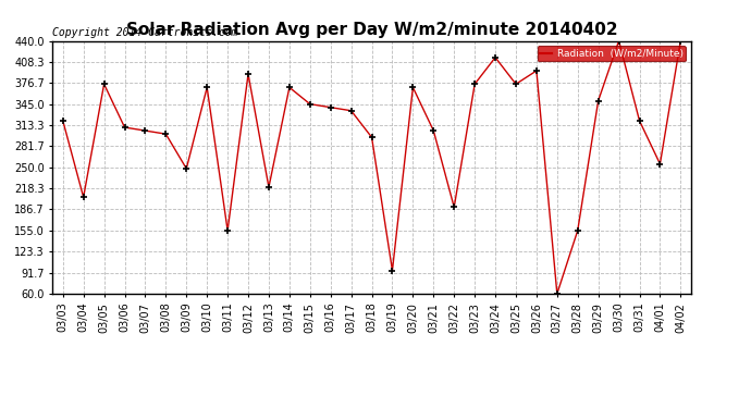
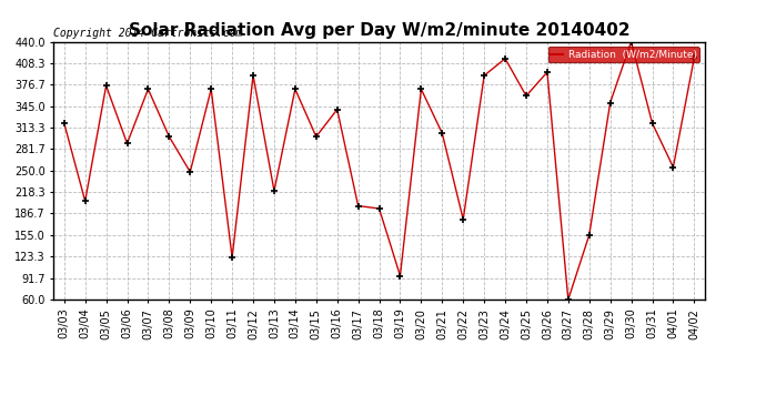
03/06: 310 -> 290
03/07: 305 -> 370
03/11: 155 -> 122
03/15: 345 -> 300
03/17: 335 -> 198
03/18: 295 -> 194
03/22: 190 -> 178
03/23: 375 -> 390
03/25: 375 -> 360
04/02: 440 -> 416
